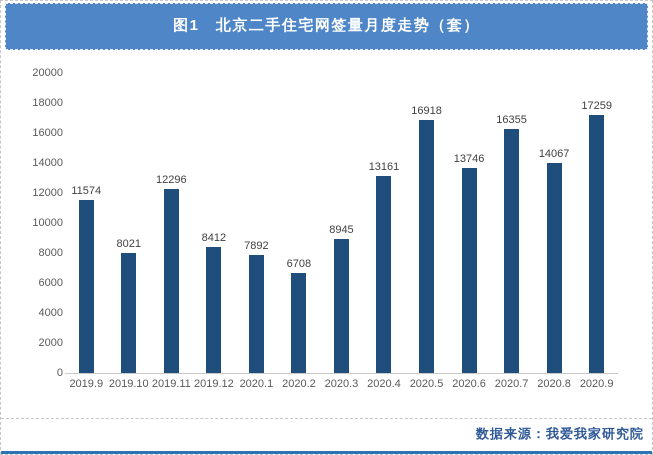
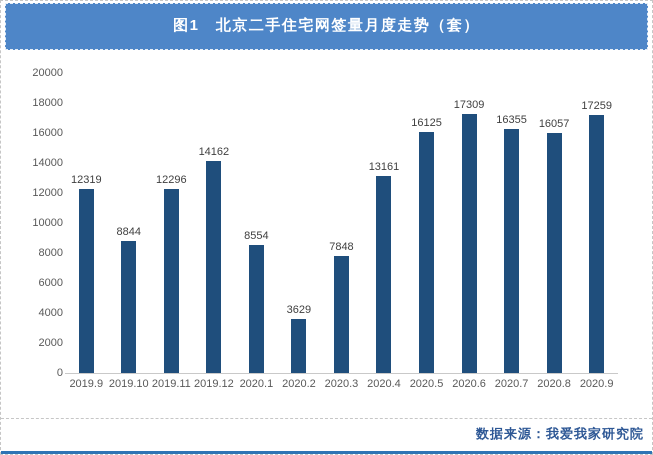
2019.9: 11574 -> 12319
2019.10: 8021 -> 8844
2019.12: 8412 -> 14162
2020.1: 7892 -> 8554
2020.2: 6708 -> 3629
2020.3: 8945 -> 7848
2020.5: 16918 -> 16125
2020.6: 13746 -> 17309
2020.8: 14067 -> 16057
